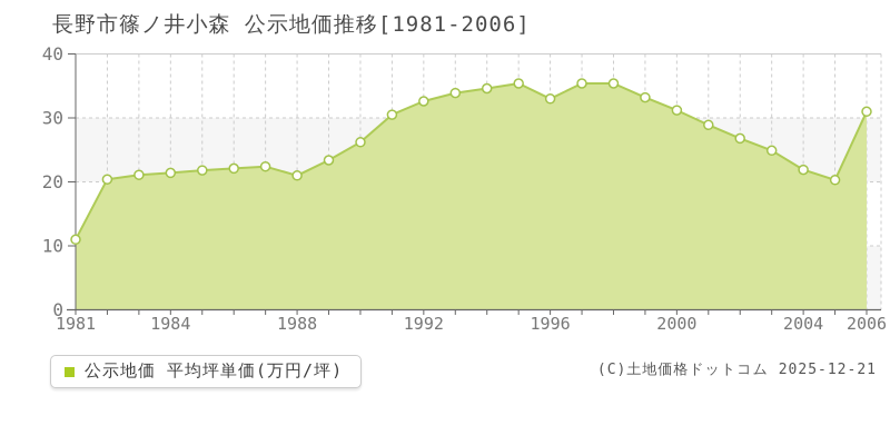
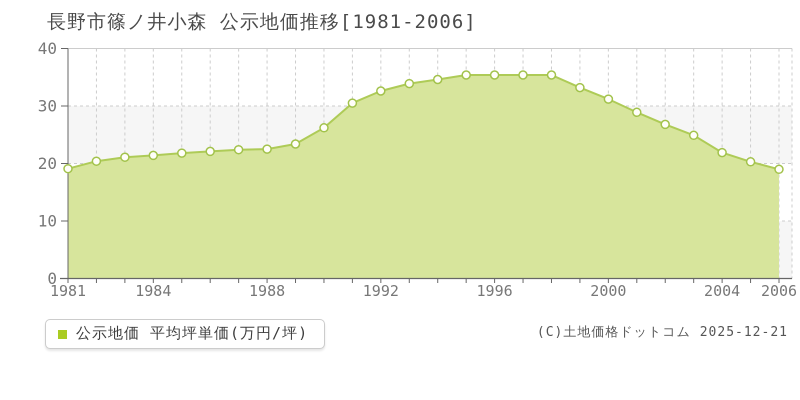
1981: 11 -> 19
1988: 21 -> 22
1996: 33 -> 35
2006: 31 -> 19
